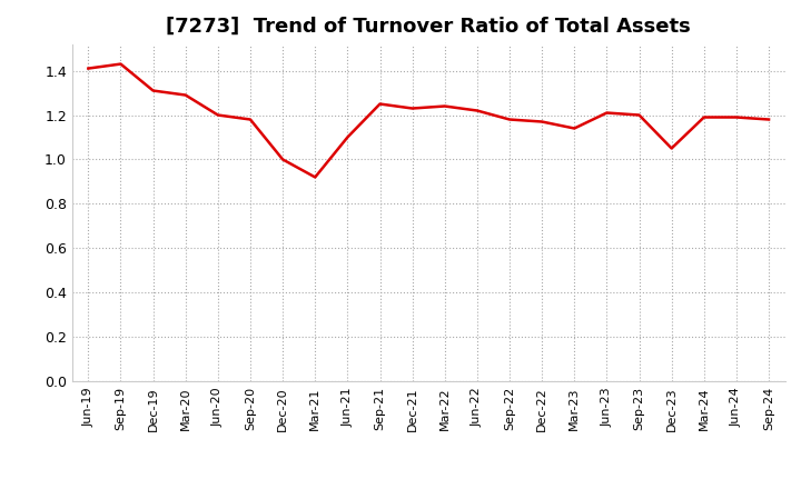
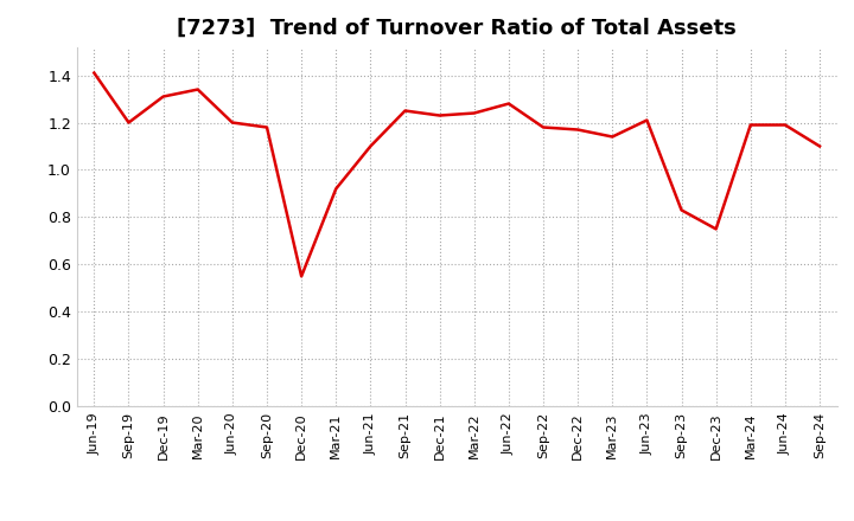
Sep-19: 1.43 -> 1.20
Mar-20: 1.29 -> 1.34
Dec-20: 1.00 -> 0.55
Jun-22: 1.22 -> 1.28
Sep-23: 1.20 -> 0.83
Dec-23: 1.05 -> 0.75
Sep-24: 1.18 -> 1.10
